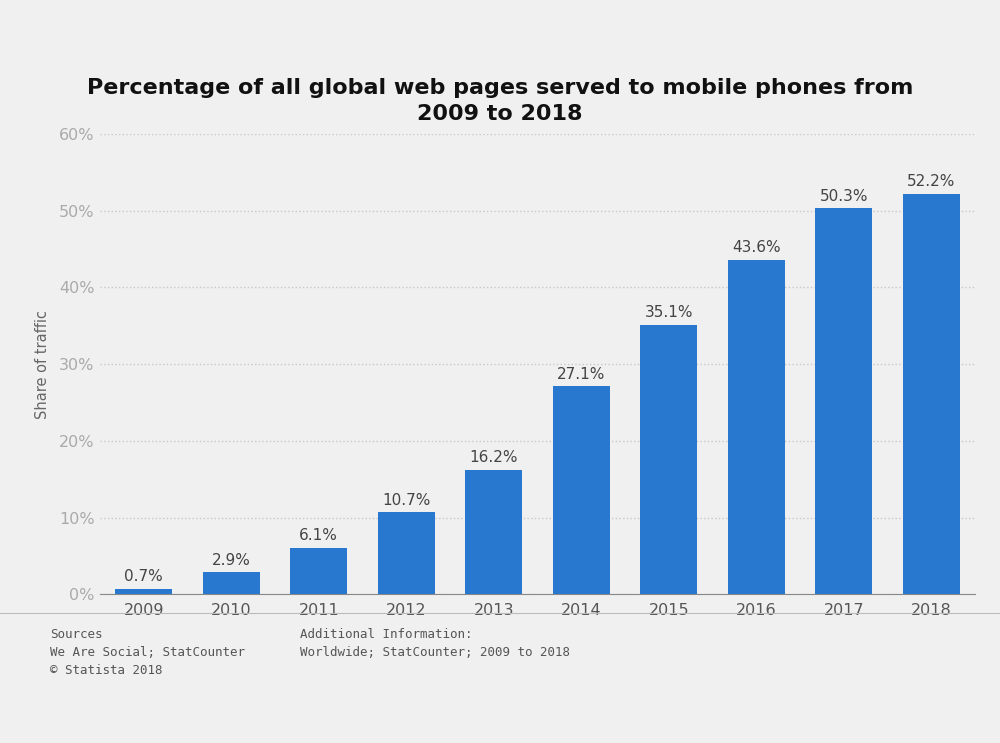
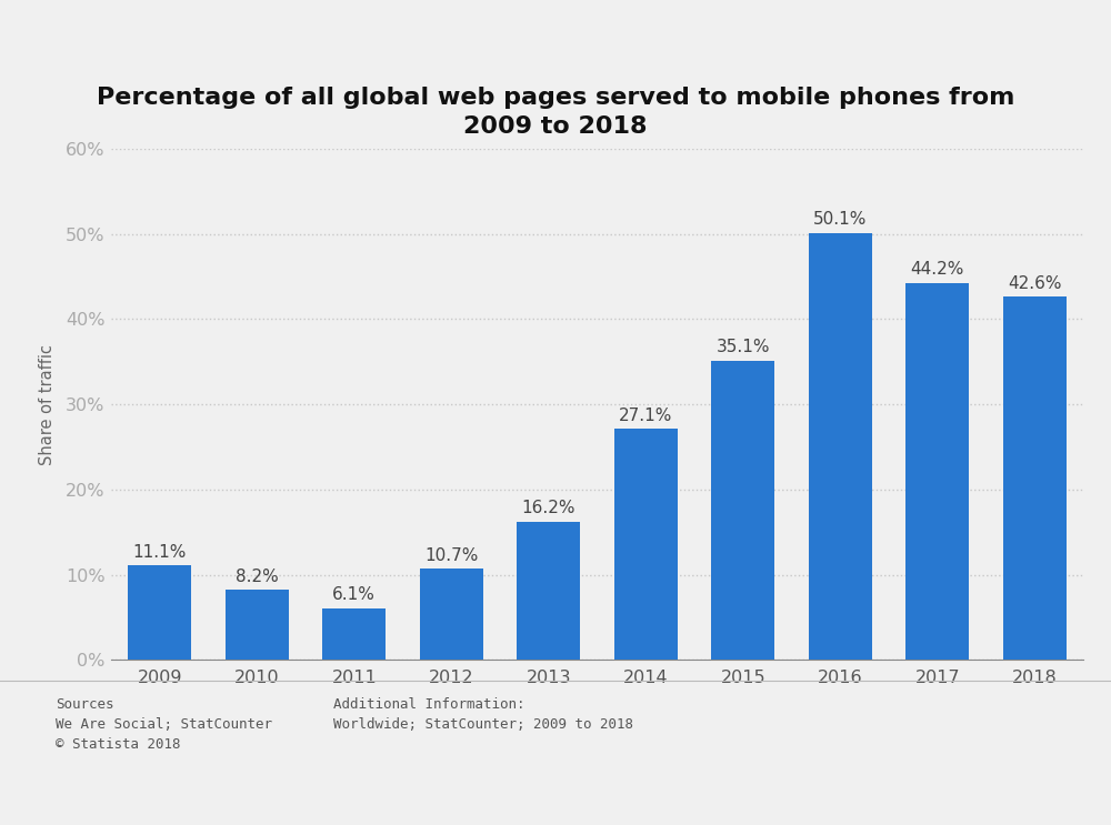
2009: 0.7% -> 11.1%
2010: 2.9% -> 8.2%
2016: 43.6% -> 50.1%
2017: 50.3% -> 44.2%
2018: 52.2% -> 42.6%
